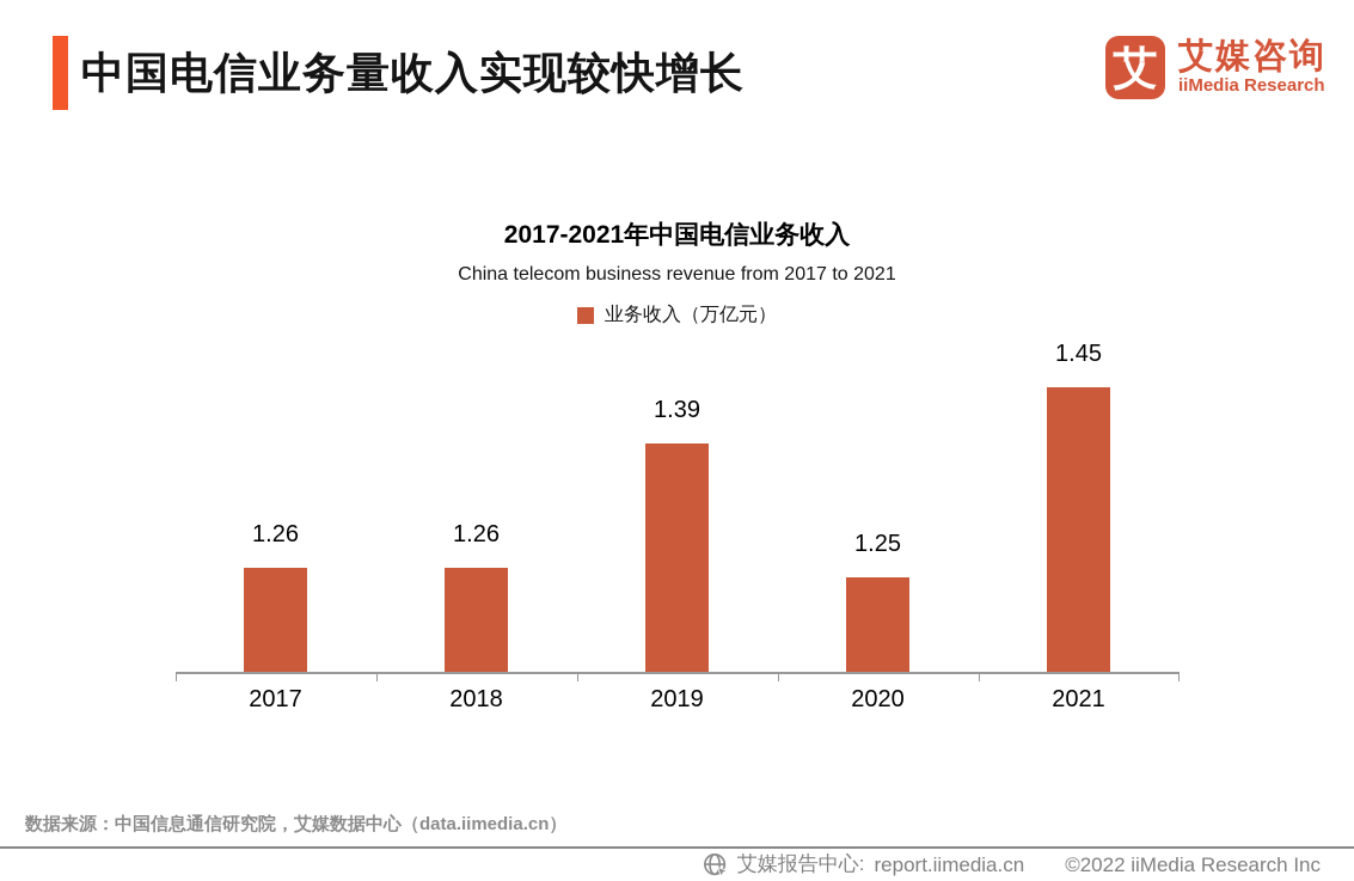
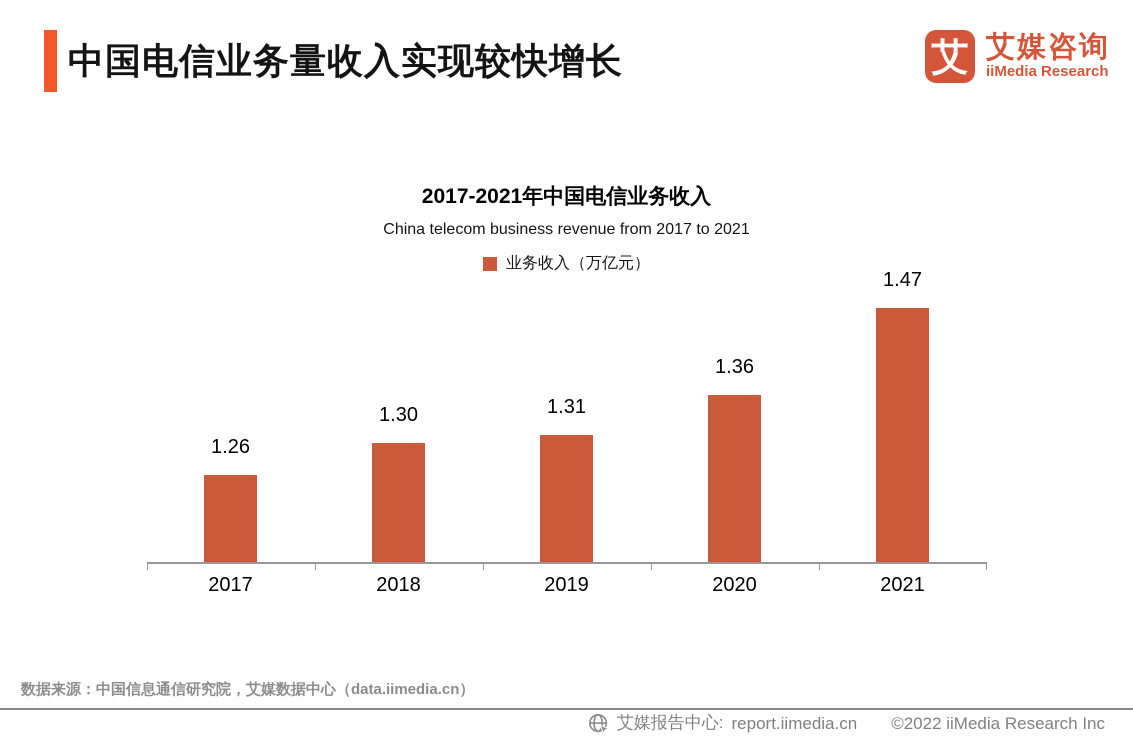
2018: 1.26 -> 1.30
2019: 1.39 -> 1.31
2020: 1.25 -> 1.36
2021: 1.45 -> 1.47
